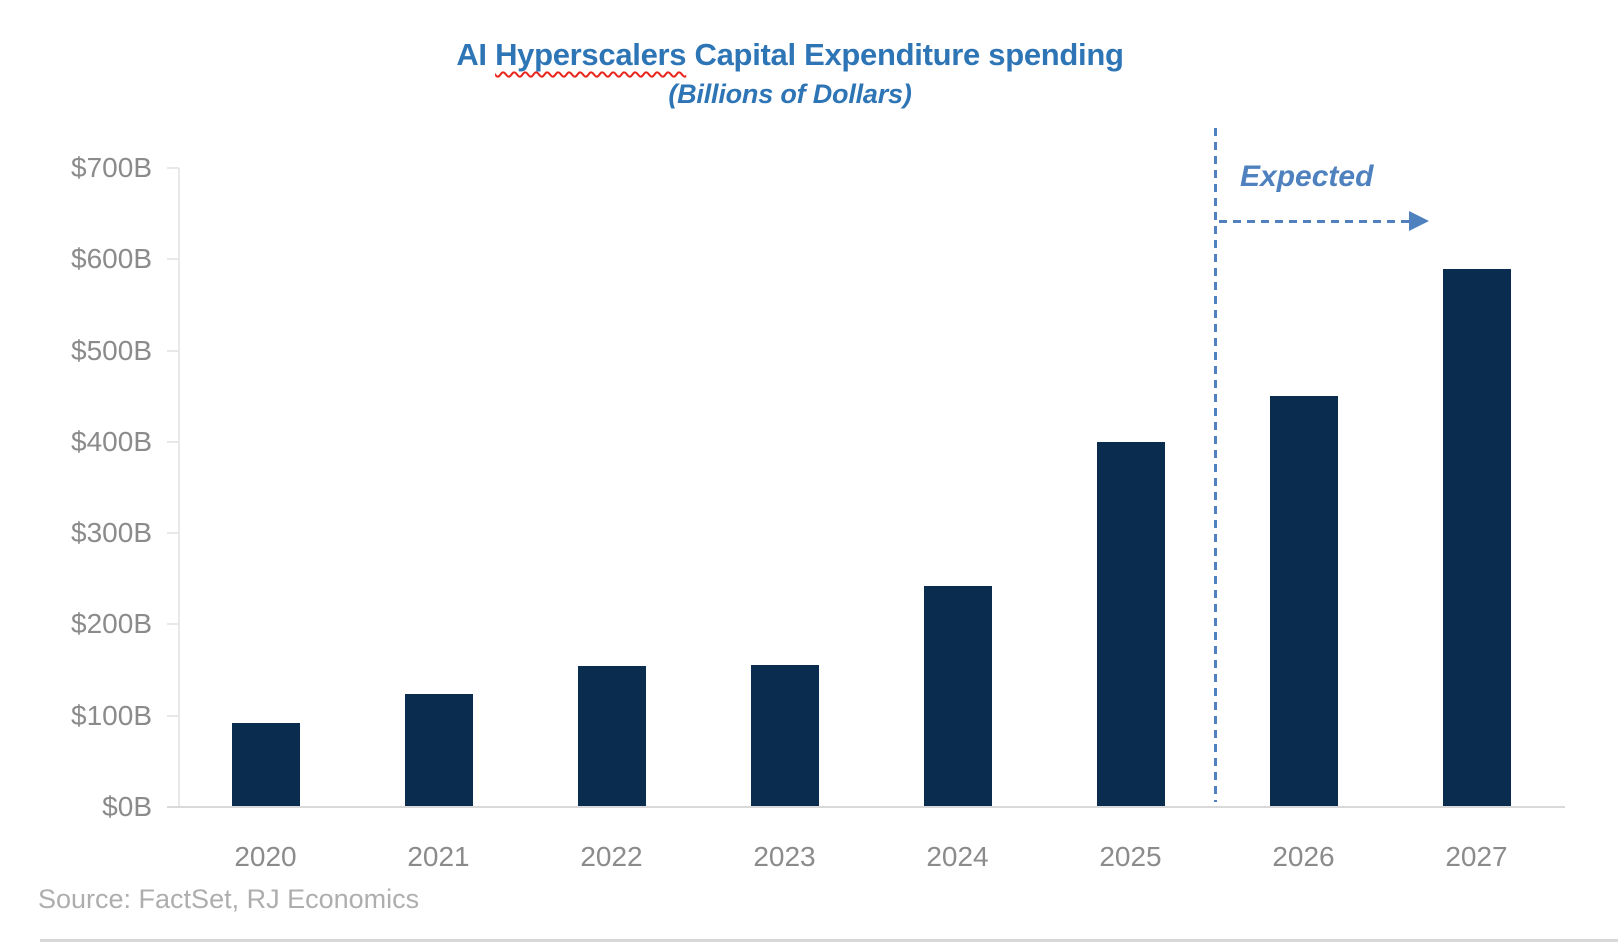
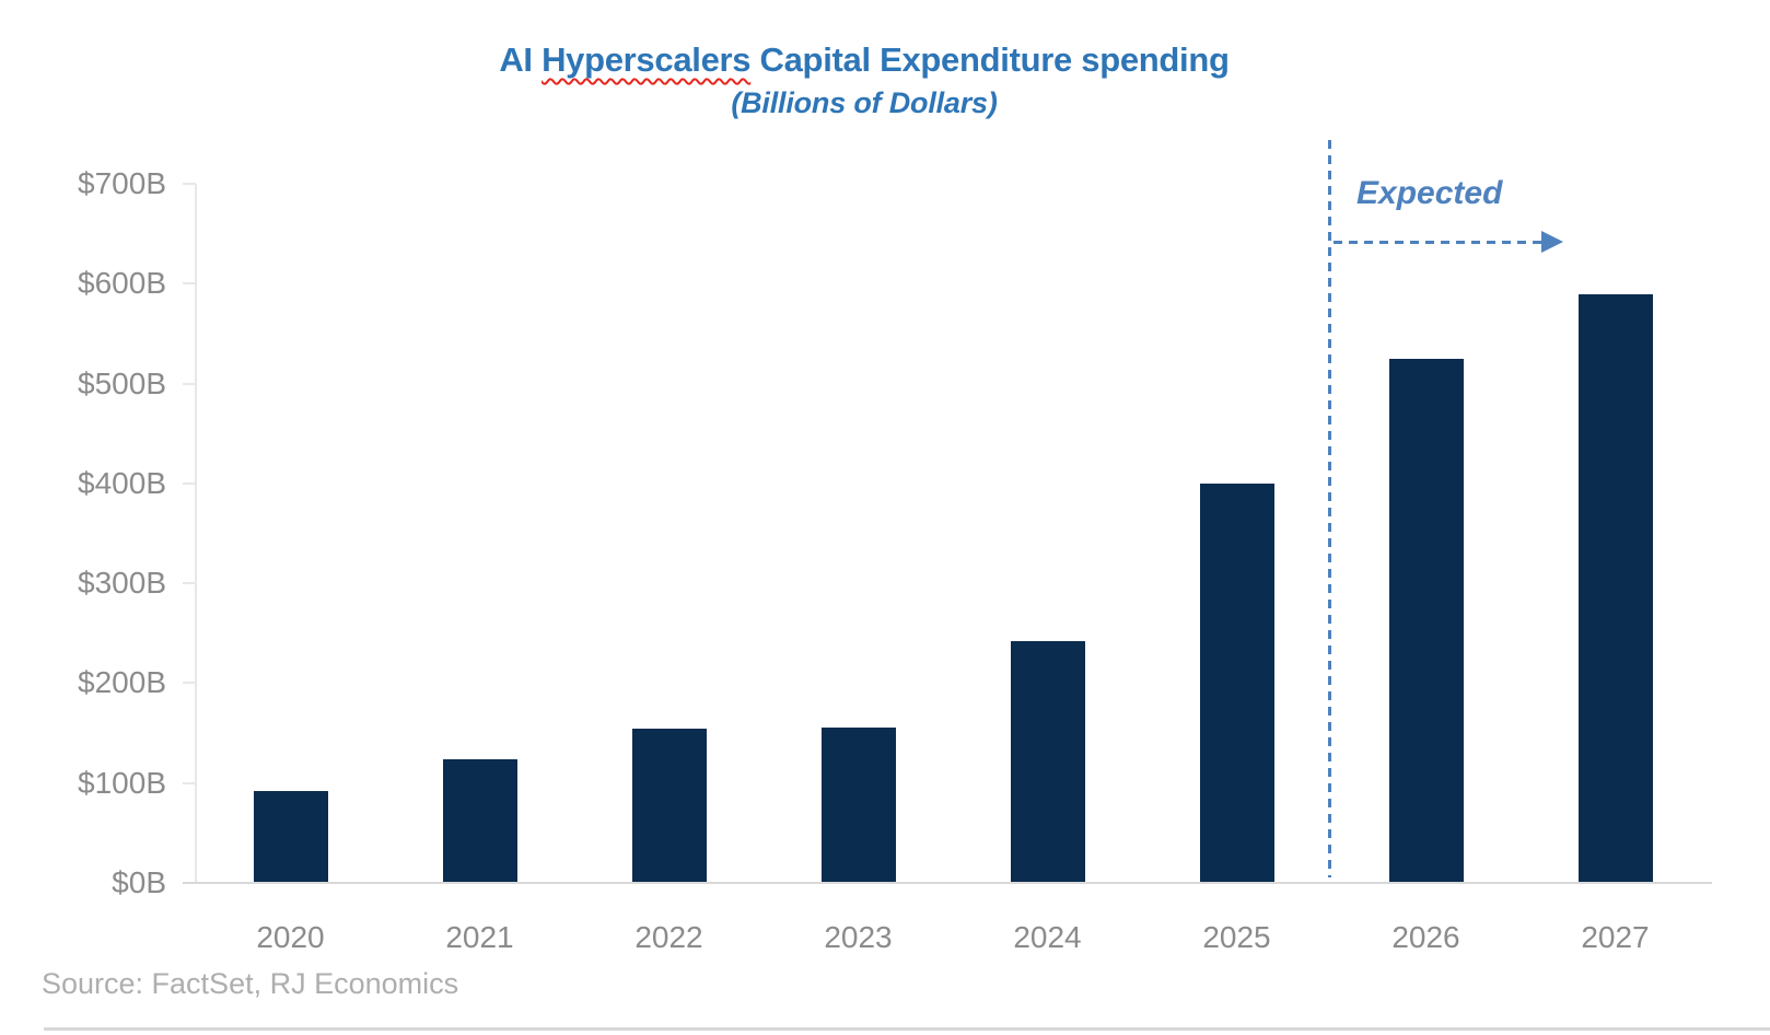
2026: $450B -> $520B
